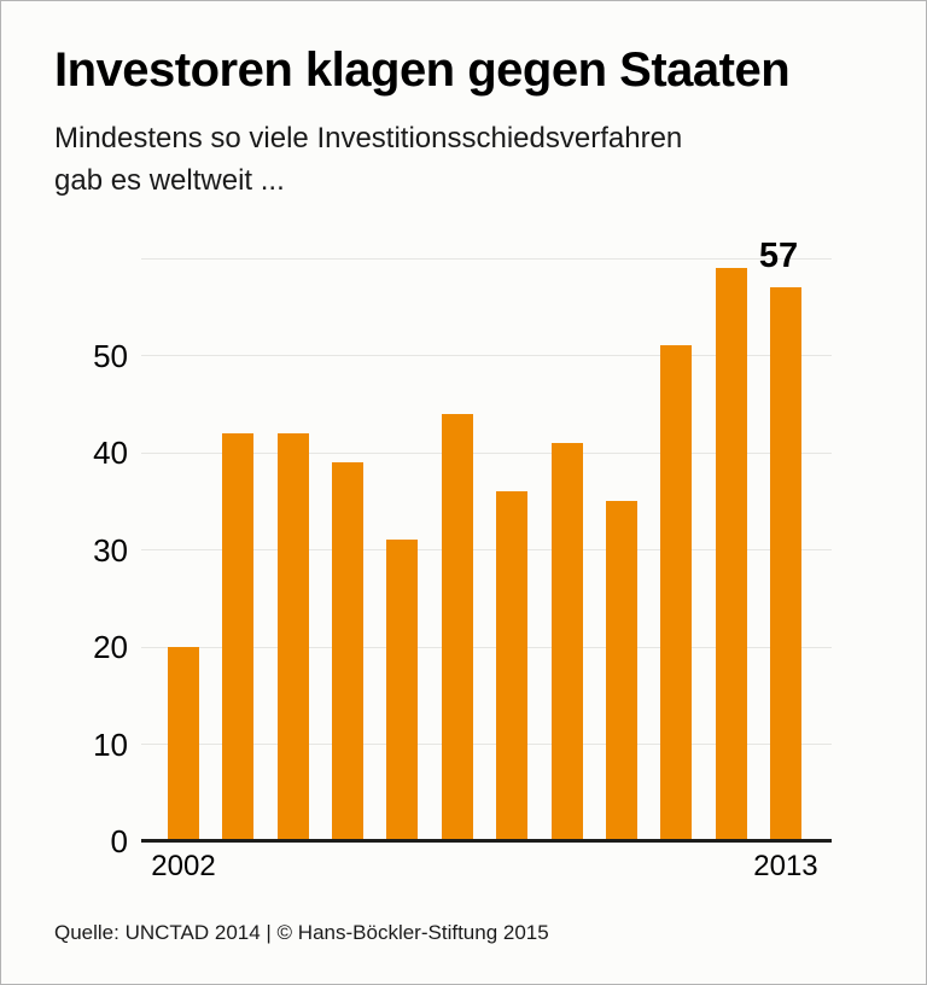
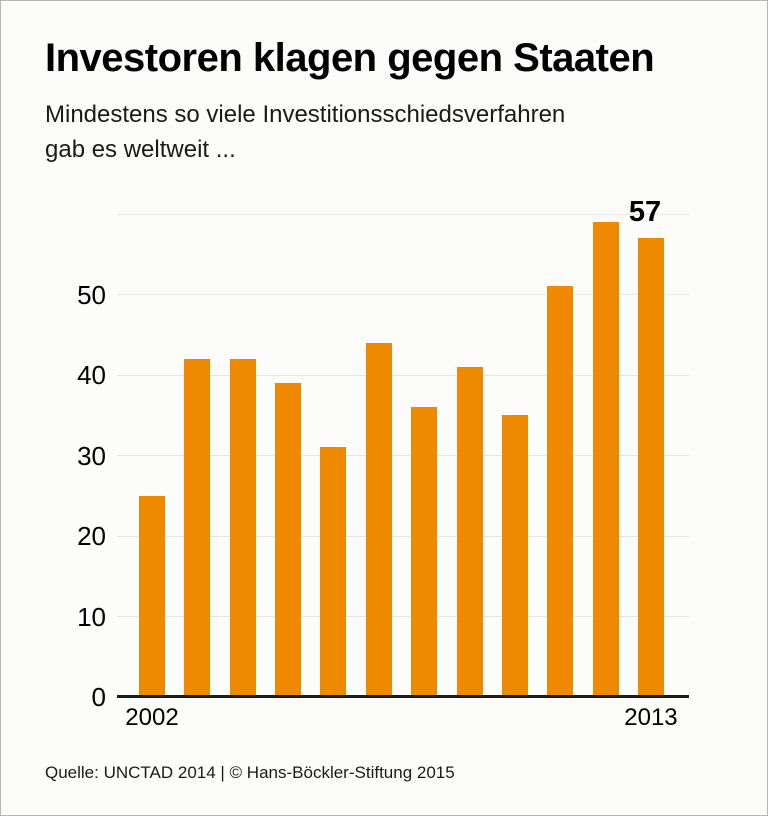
2002: 20 -> 25
